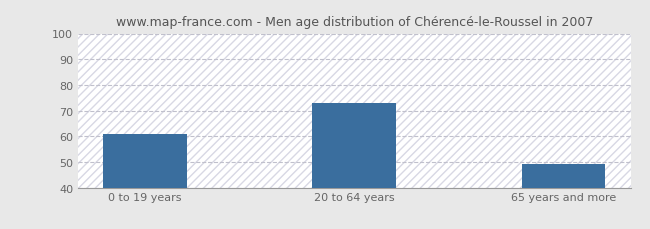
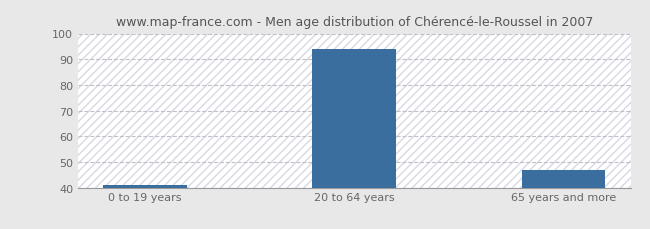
0 to 19 years: 61 -> 41
20 to 64 years: 73 -> 94
65 years and more: 49 -> 47
